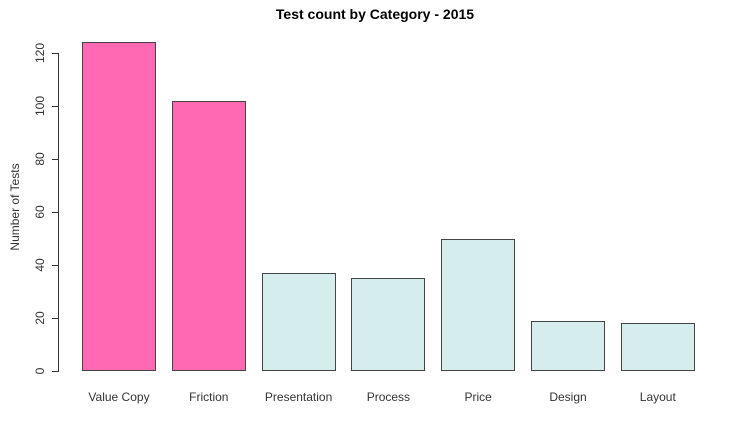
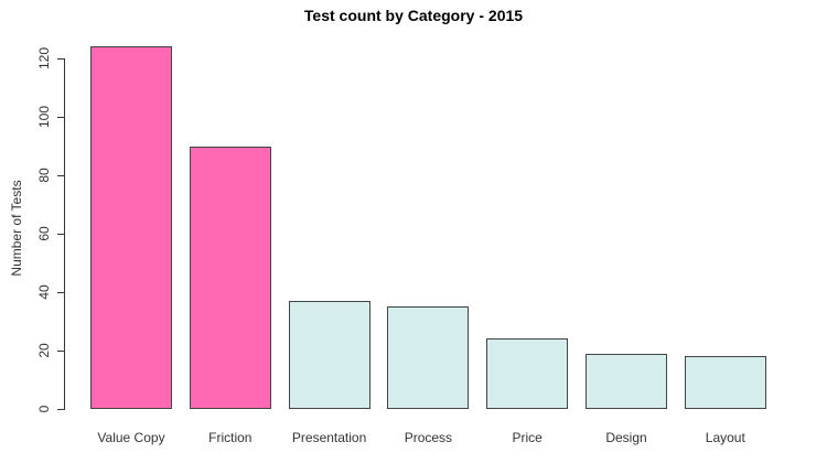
Friction: 102 -> 90
Price: 50 -> 24
